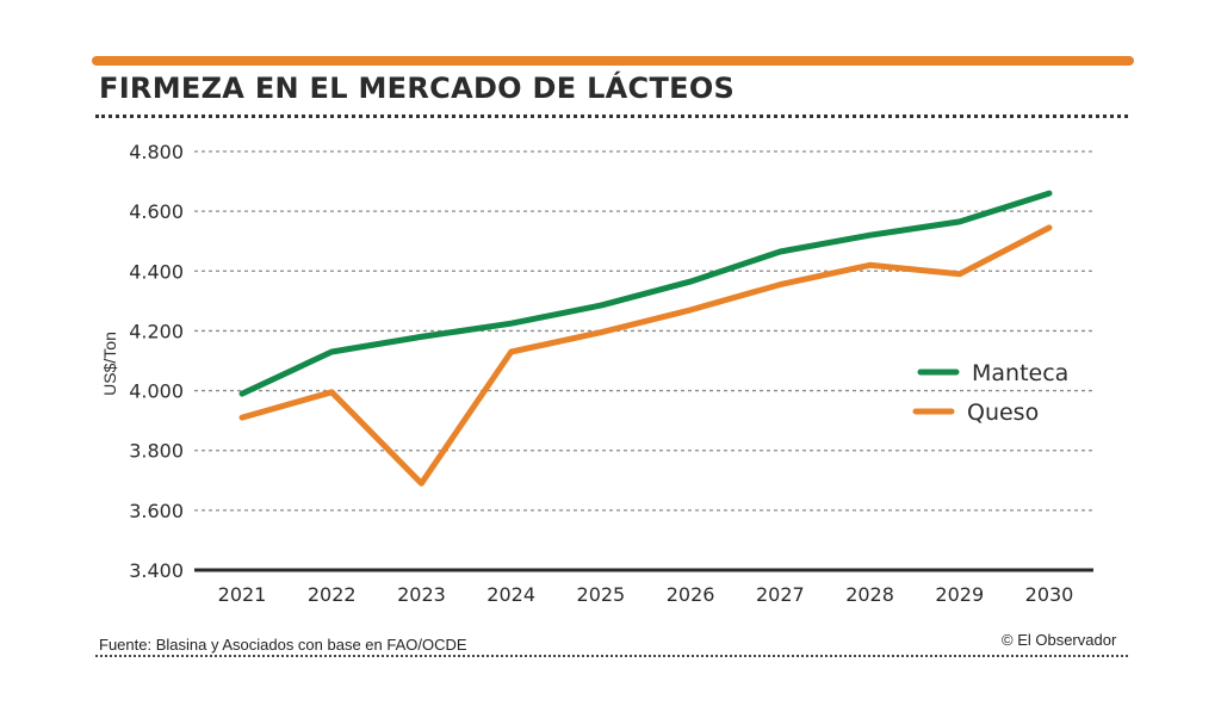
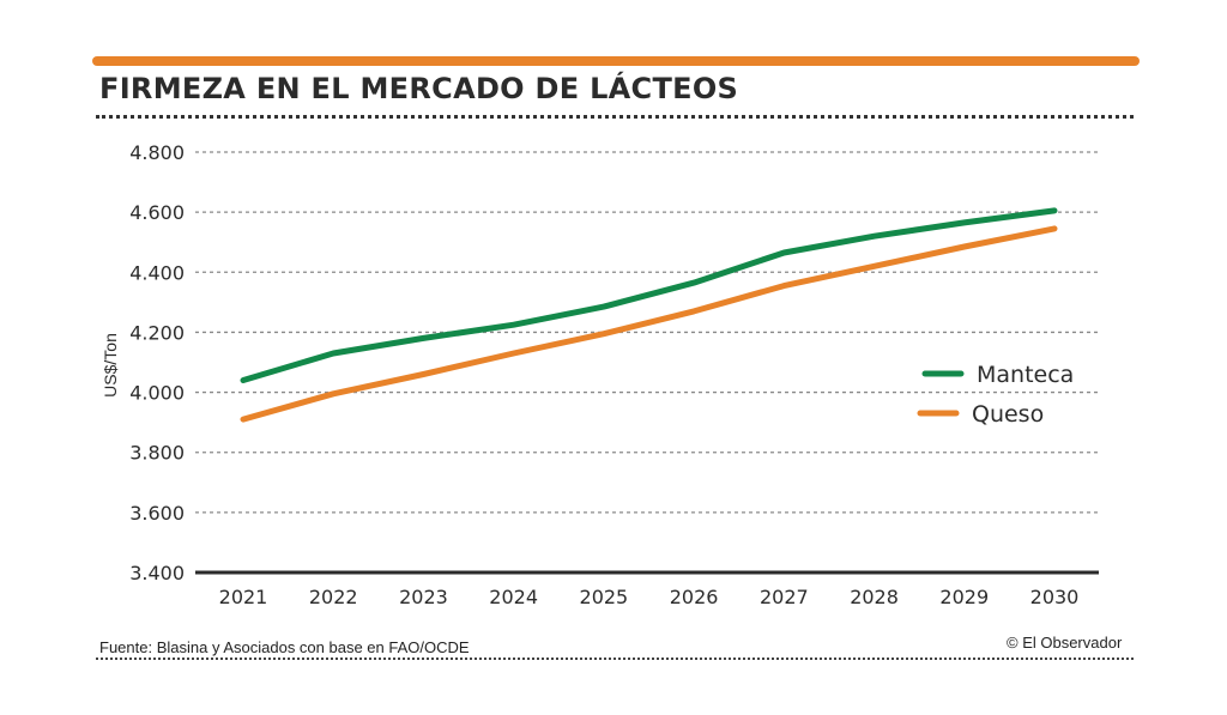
Manteca/2021: 3990 -> 4040
Queso/2023: 3690 -> 4060
Queso/2029: 4390 -> 4480
Manteca/2030: 4660 -> 4600
